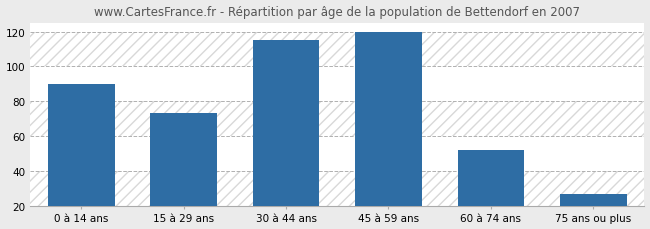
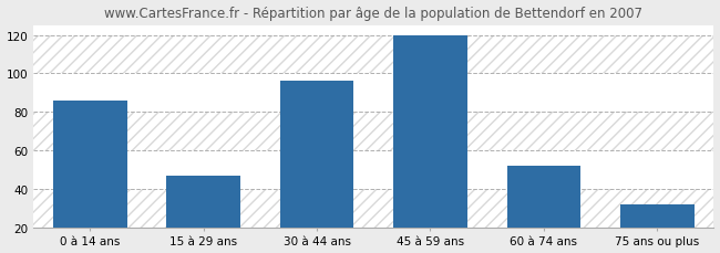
0 à 14 ans: 90 -> 86
15 à 29 ans: 73 -> 47
30 à 44 ans: 115 -> 96
75 ans ou plus: 27 -> 32
